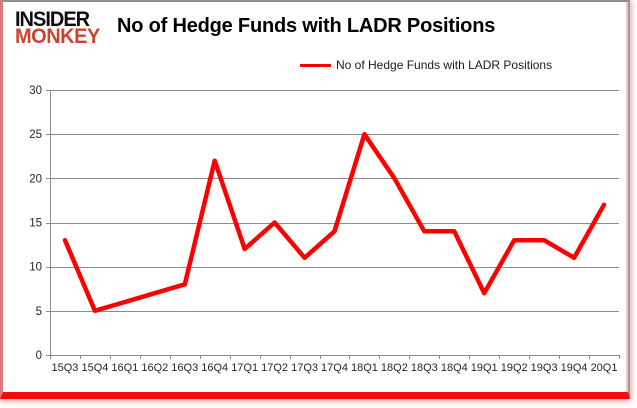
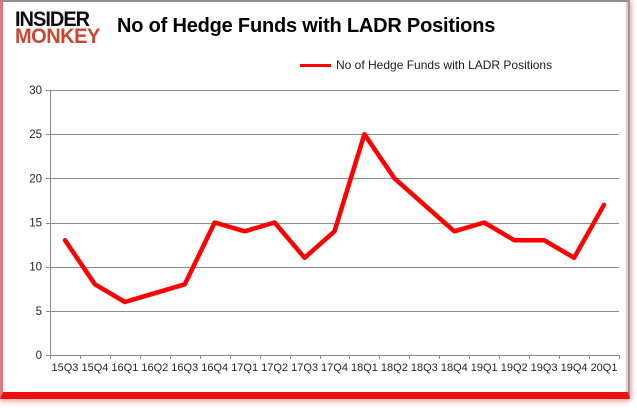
15Q4: 5 -> 8
16Q4: 22 -> 15
17Q1: 12 -> 14
18Q3: 14 -> 17
19Q1: 7 -> 15
